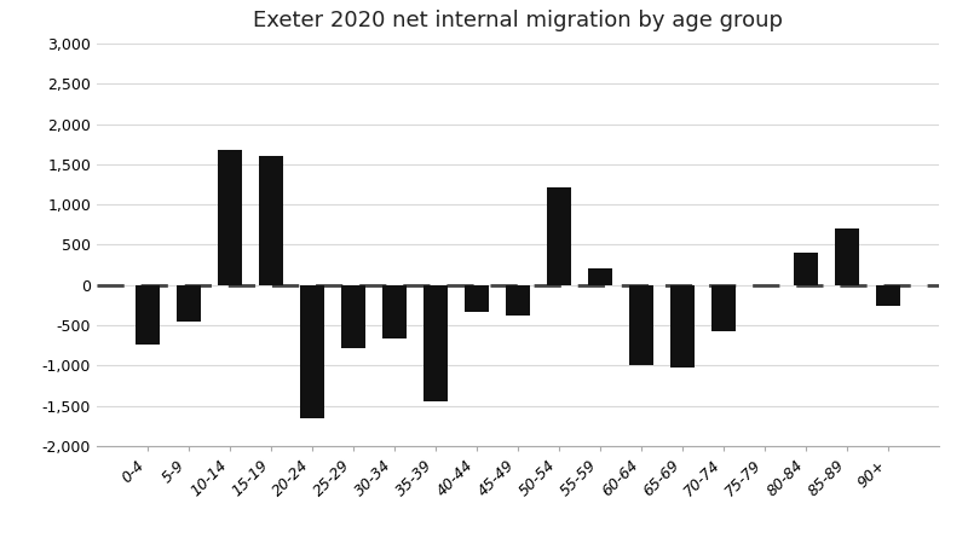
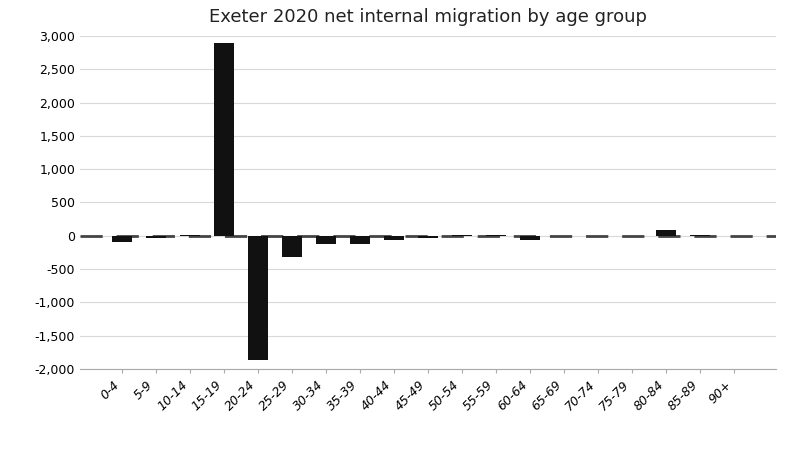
0-4: -740 -> -100
5-9: -460 -> -30
10-14: 1,680 -> 10
15-19: 1,600 -> 2,900
20-24: -1,660 -> -1,870
25-29: -780 -> -320
30-34: -660 -> -130
35-39: -1,440 -> -130
40-44: -340 -> -70
45-49: -380 -> -30
50-54: 1,220 -> 10
55-59: 200 -> 0
60-64: -1,000 -> -70
65-69: -1,020 -> -10
70-74: -580 -> -10
80-84: 400 -> 80
85-89: 700 -> 10
90+: -260 -> -10
